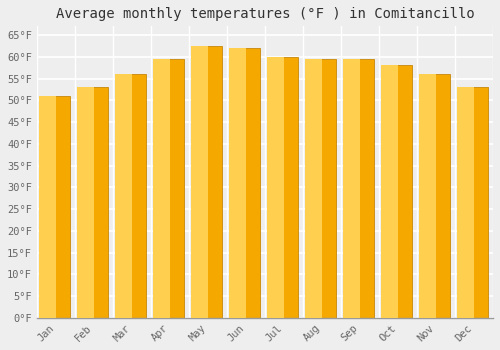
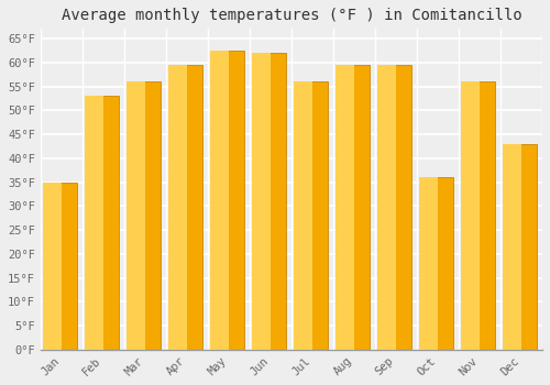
Jan: 51.0°F -> 35.0°F
Jul: 60.0°F -> 56.0°F
Oct: 58.0°F -> 36.0°F
Dec: 53.0°F -> 43.0°F
